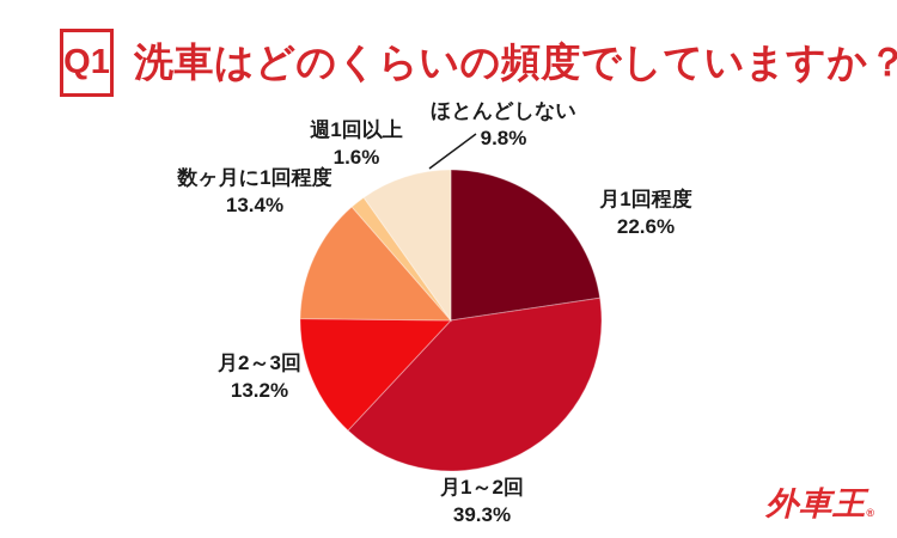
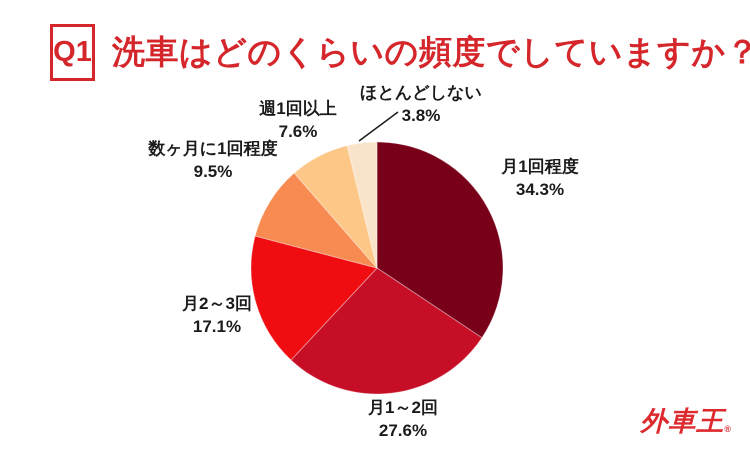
月1回程度: 22.6% -> 34.3%
月1～2回: 39.3% -> 27.6%
月2～3回: 13.2% -> 17.1%
数ヶ月に1回程度: 13.4% -> 9.5%
週1回以上: 1.6% -> 7.6%
ほとんどしない: 9.8% -> 3.8%
